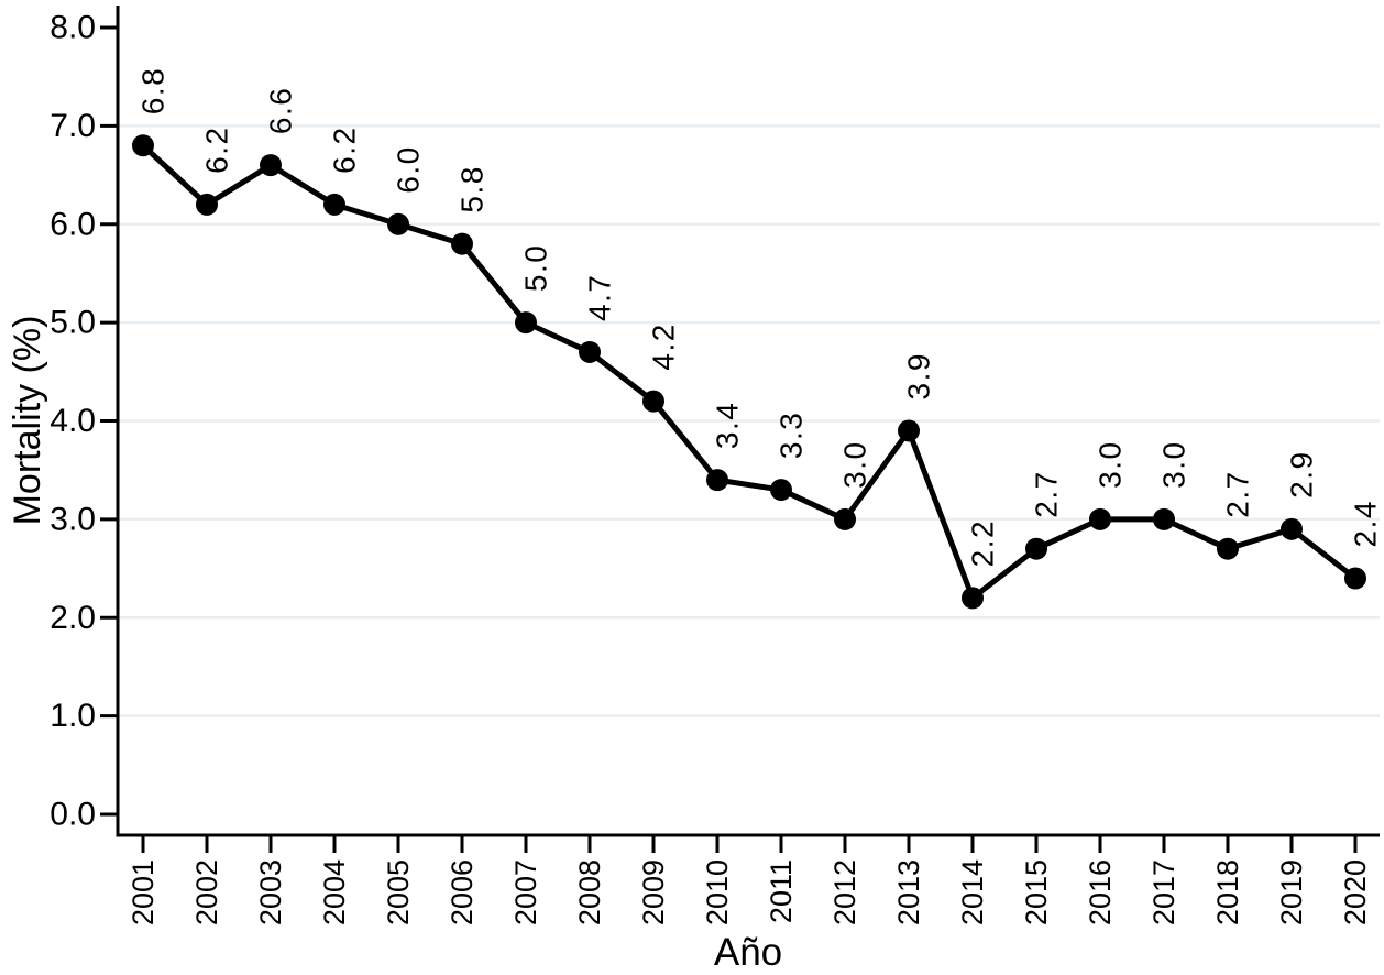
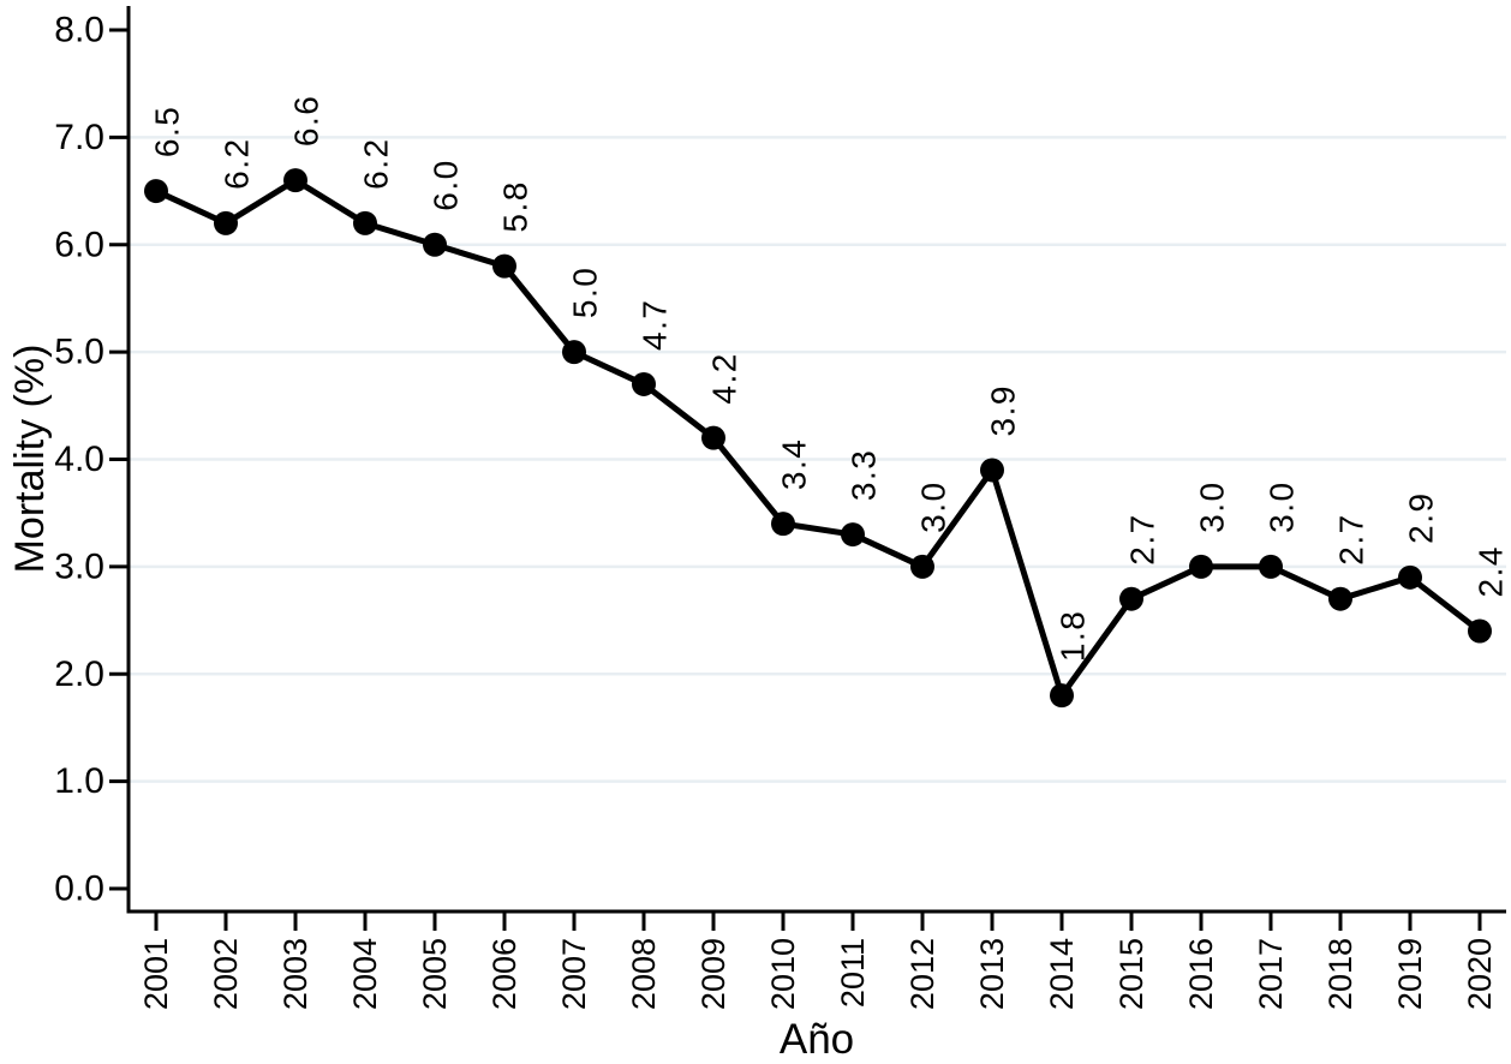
2001: 6.8 -> 6.5
2014: 2.2 -> 1.8
